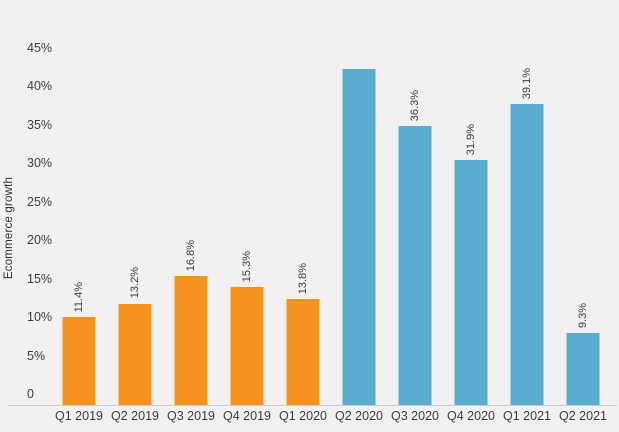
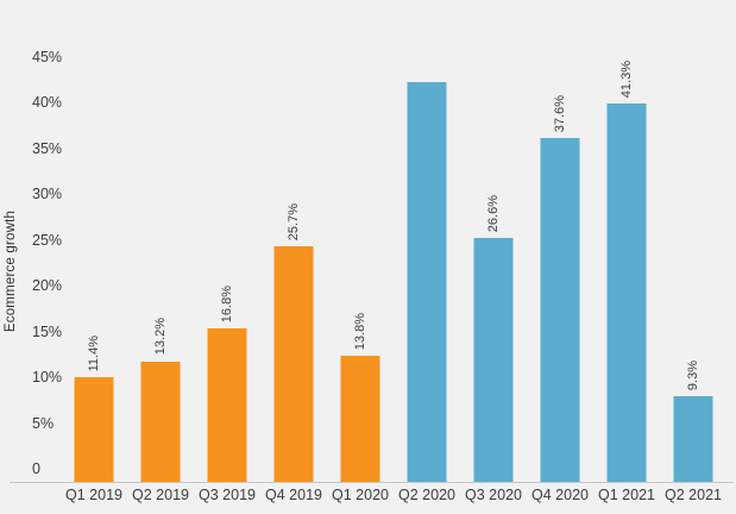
Q4 2019: 15.3% -> 25.7%
Q3 2020: 36.3% -> 26.6%
Q4 2020: 31.9% -> 37.6%
Q1 2021: 39.1% -> 41.3%
